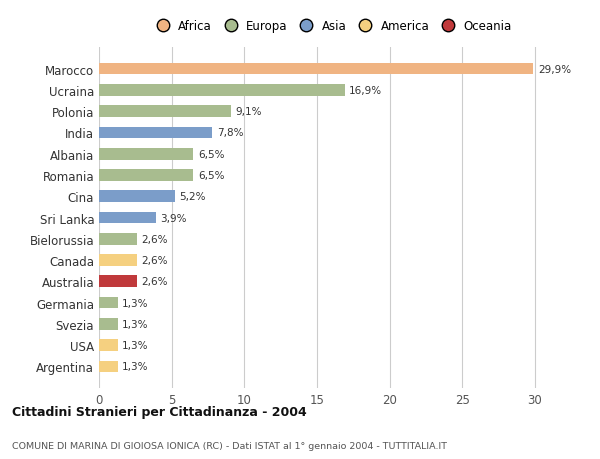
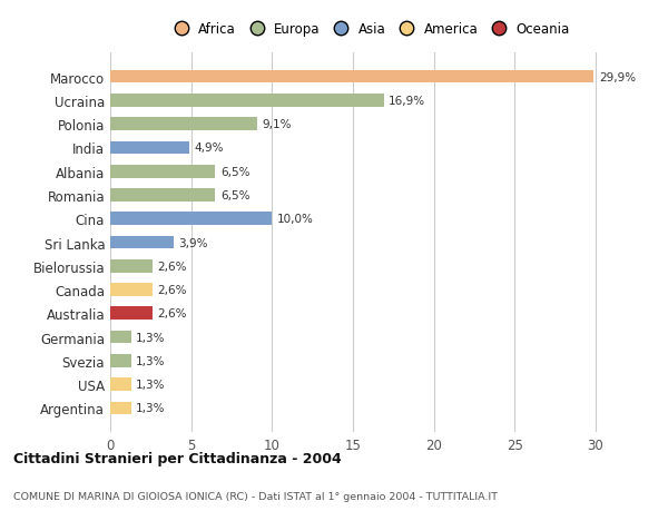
India: 7,8% -> 4,9%
Cina: 5,2% -> 10,0%
